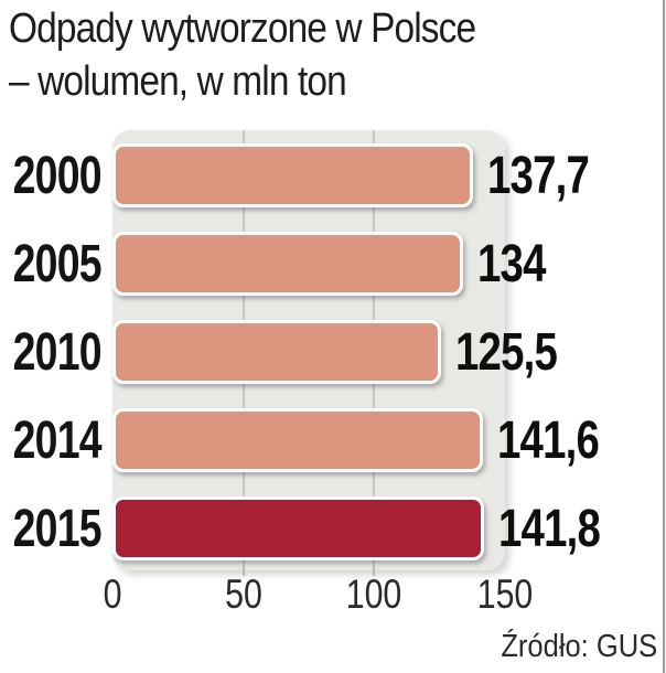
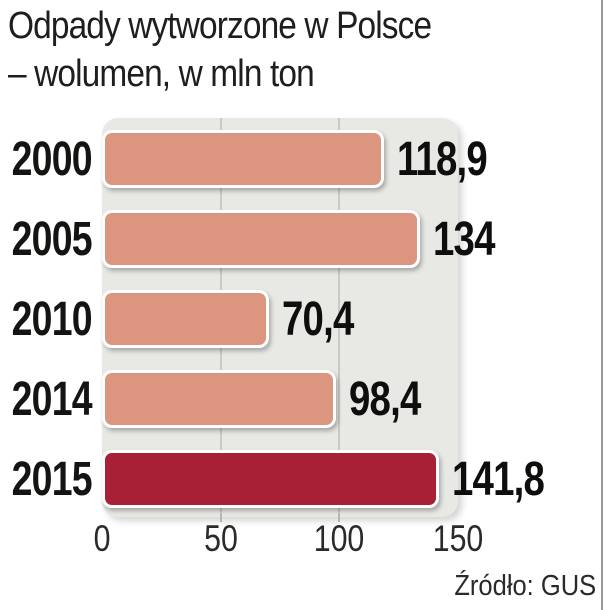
2000: 137,7 -> 118,9
2010: 125,5 -> 70,4
2014: 141,6 -> 98,4
